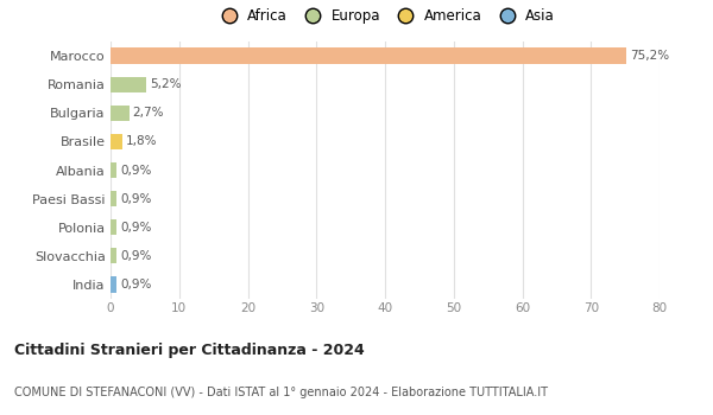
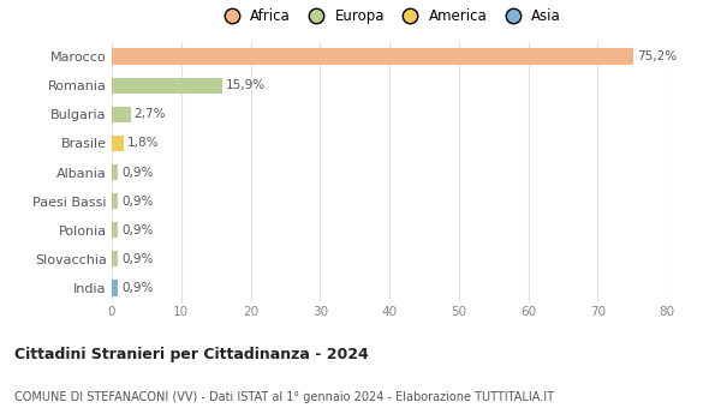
Romania: 5,2% -> 15,9%
